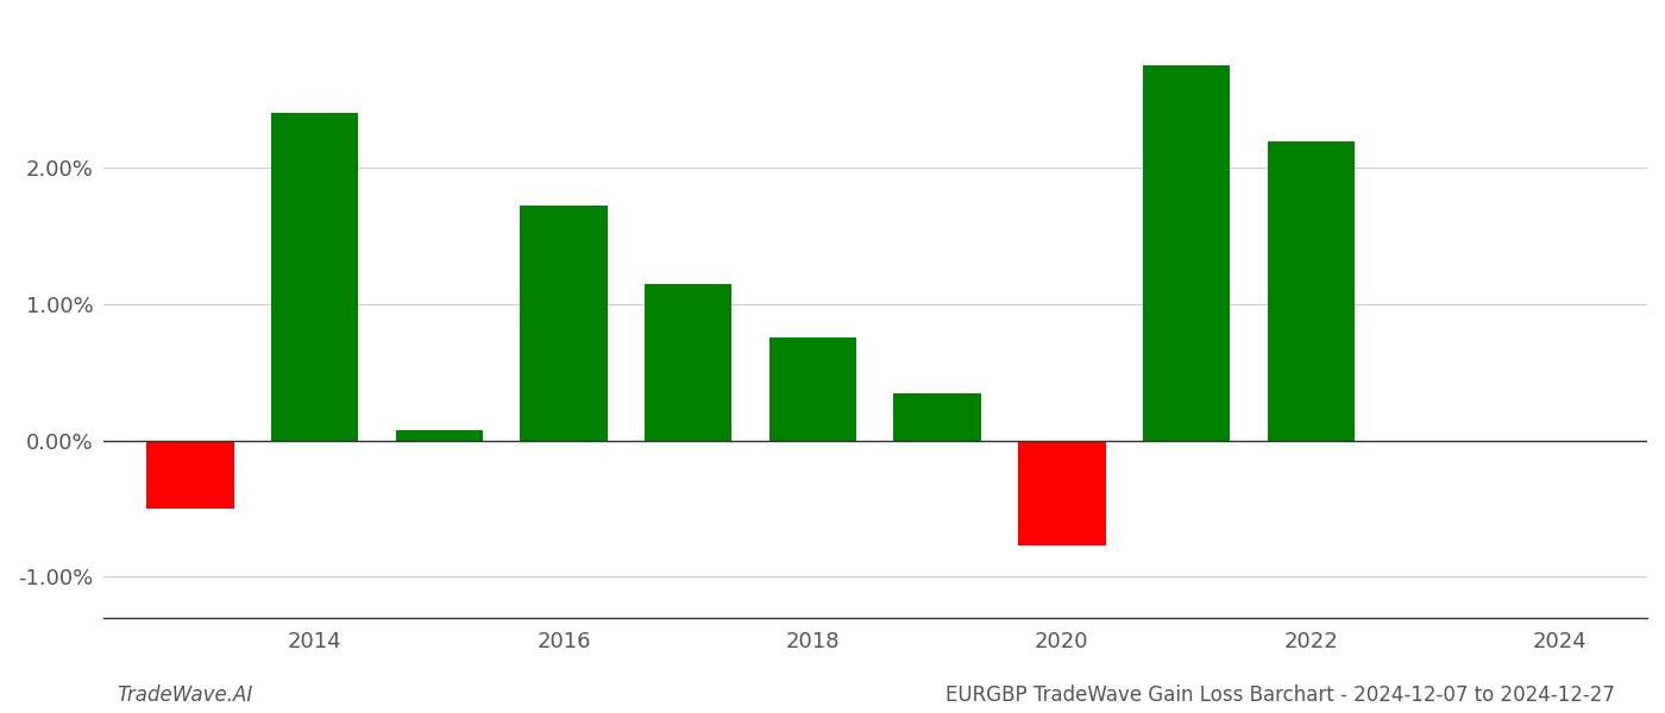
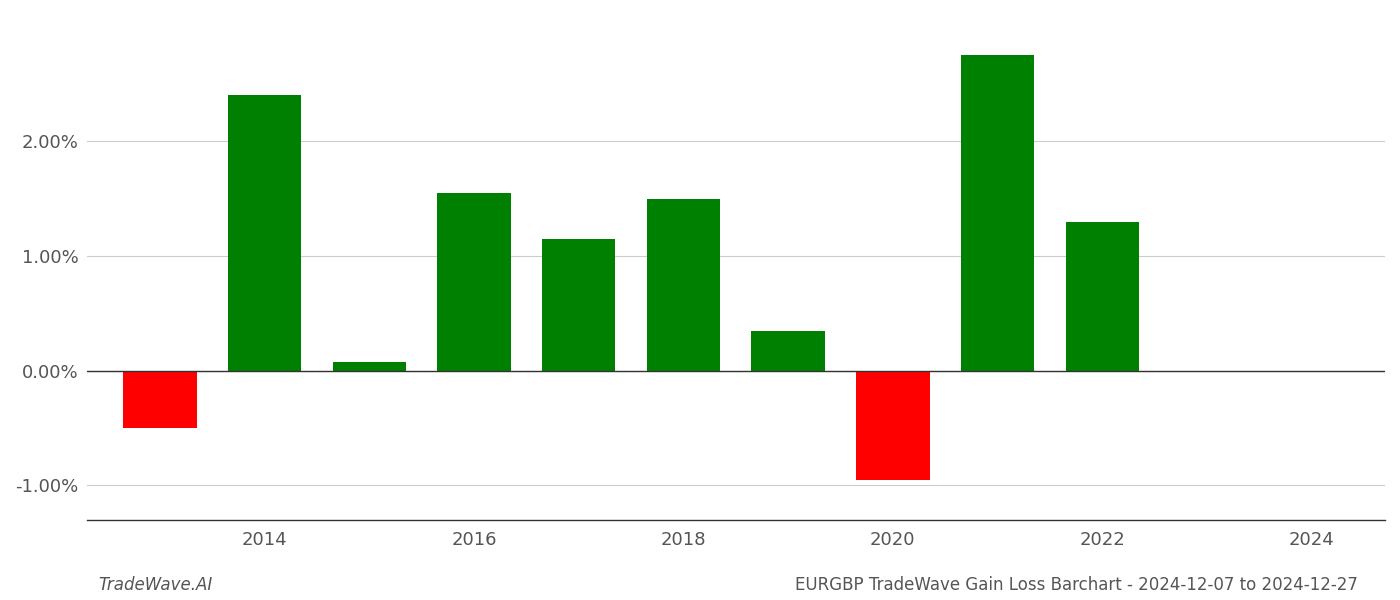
2016: 1.72% -> 1.55%
2018: 0.76% -> 1.50%
2020: -0.77% -> -0.95%
2022: 2.19% -> 1.30%
